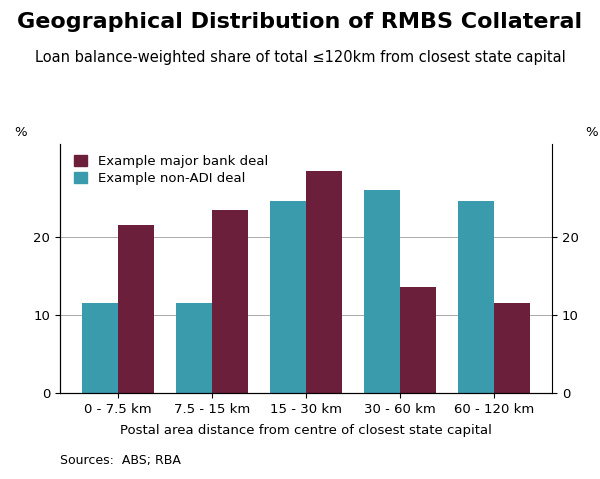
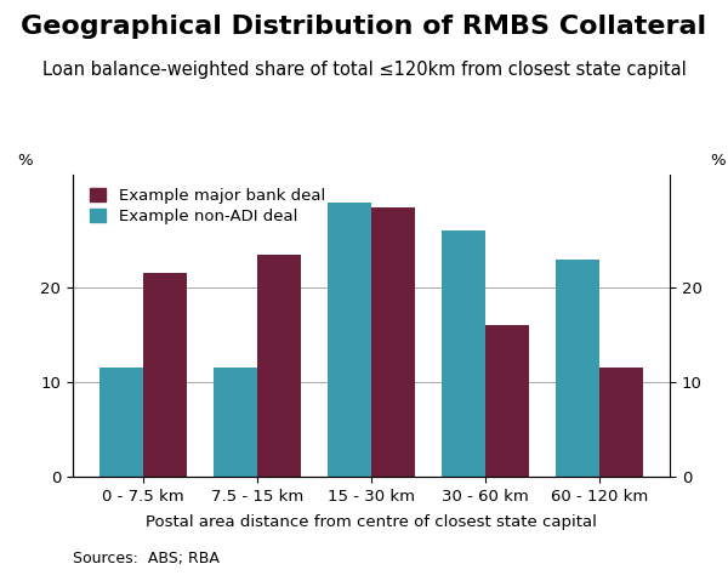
Example non-ADI deal/15 - 30 km: 24.6 -> 29.0
Example major bank deal/30 - 60 km: 13.6 -> 16.0
Example non-ADI deal/60 - 120 km: 24.6 -> 23.0
